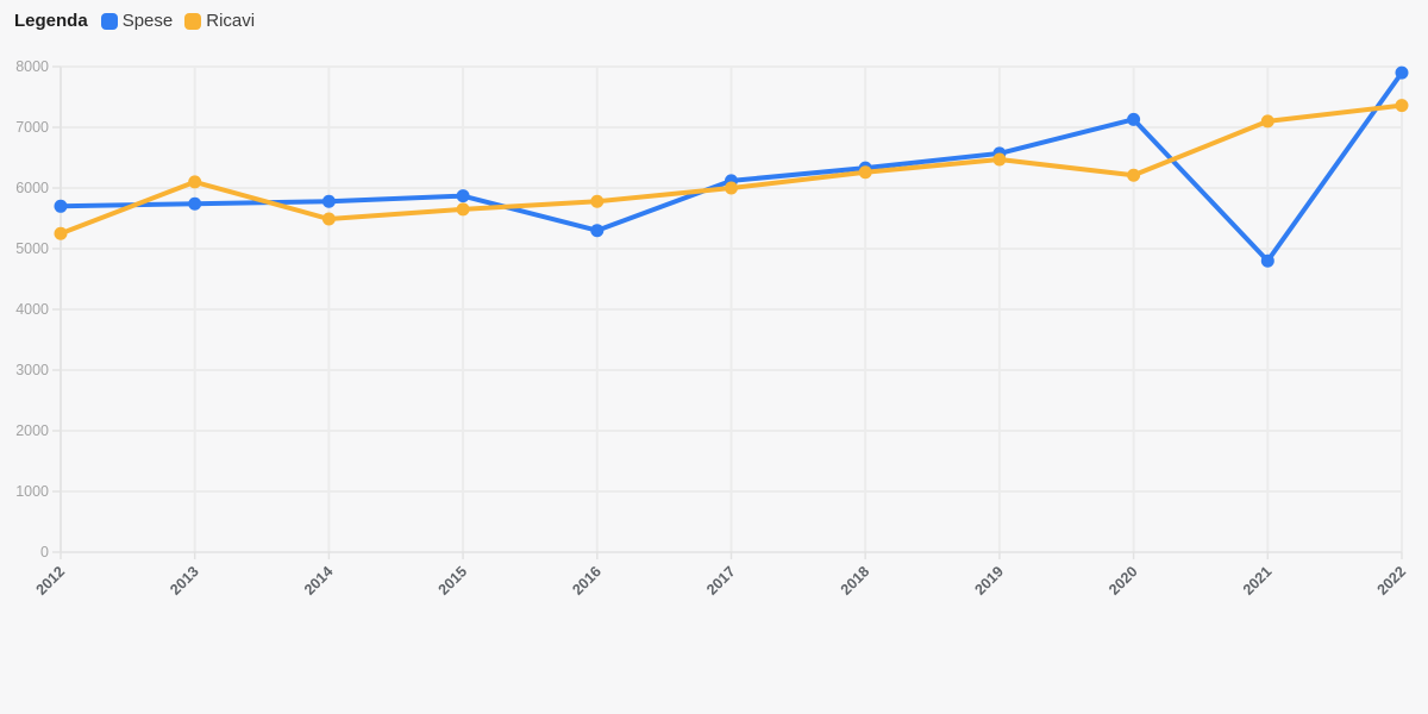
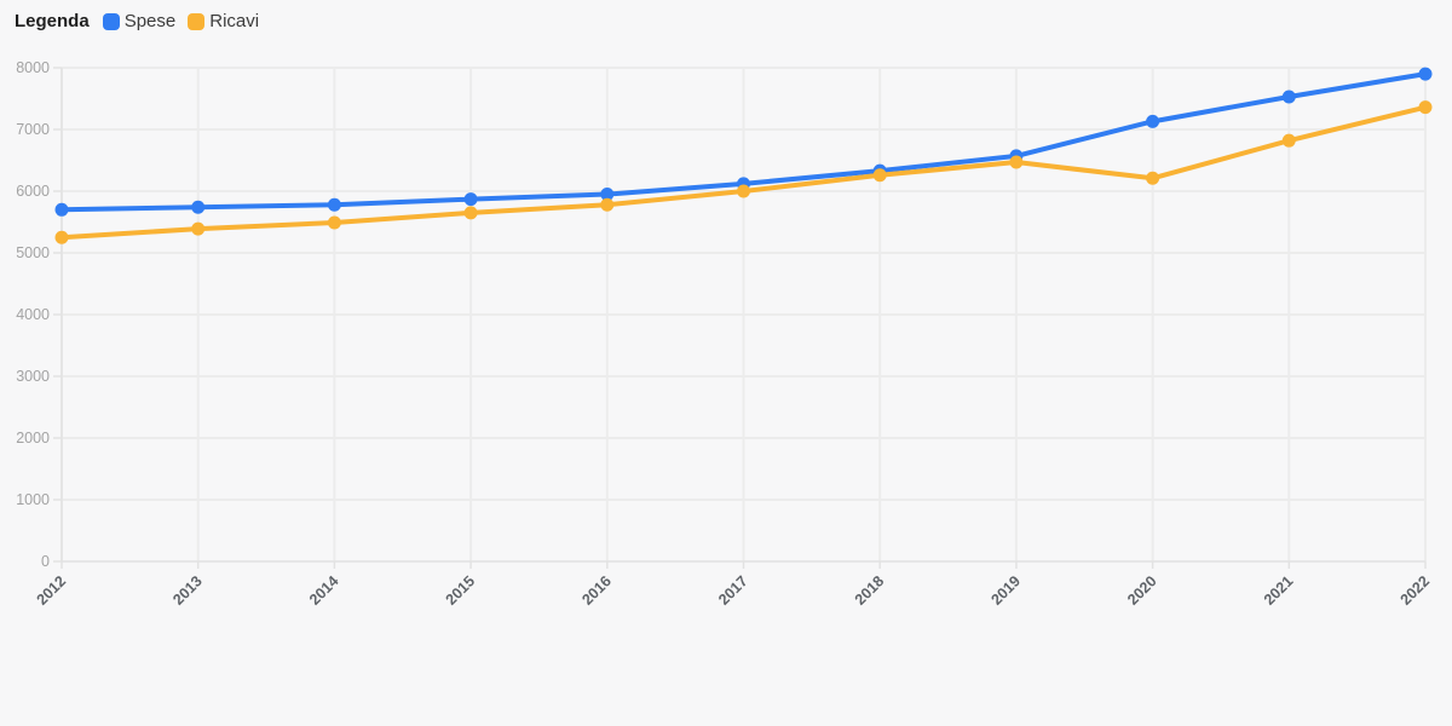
Ricavi/2013: 6100 -> 5400
Spese/2016: 5300 -> 6000
Spese/2021: 4800 -> 7500
Ricavi/2021: 7100 -> 6800
